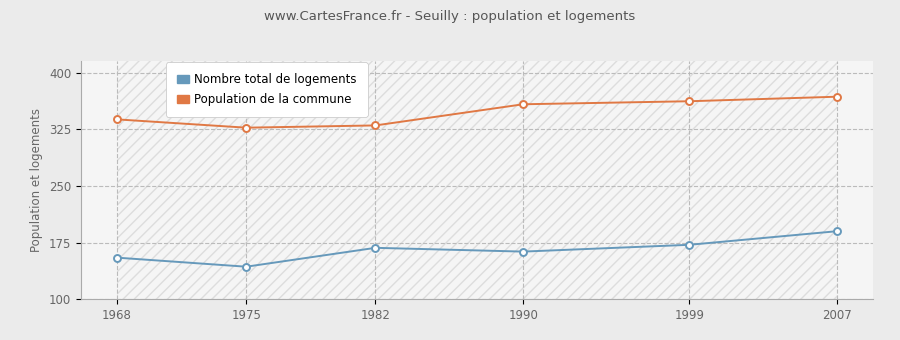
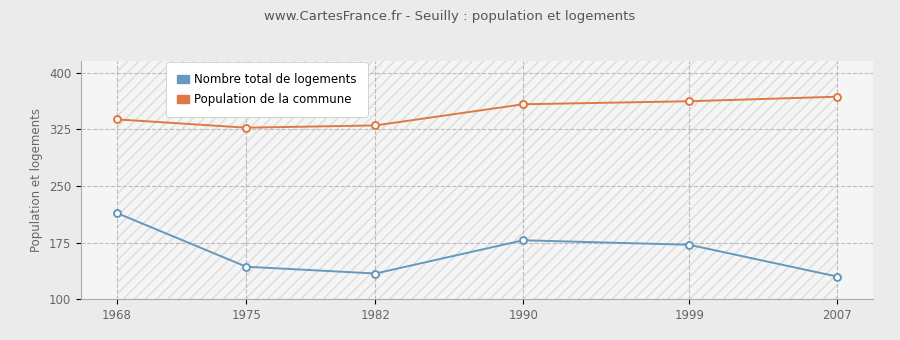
Nombre total de logements/1968: 155 -> 214
Nombre total de logements/1982: 168 -> 134
Nombre total de logements/1990: 163 -> 178
Nombre total de logements/2007: 190 -> 130
